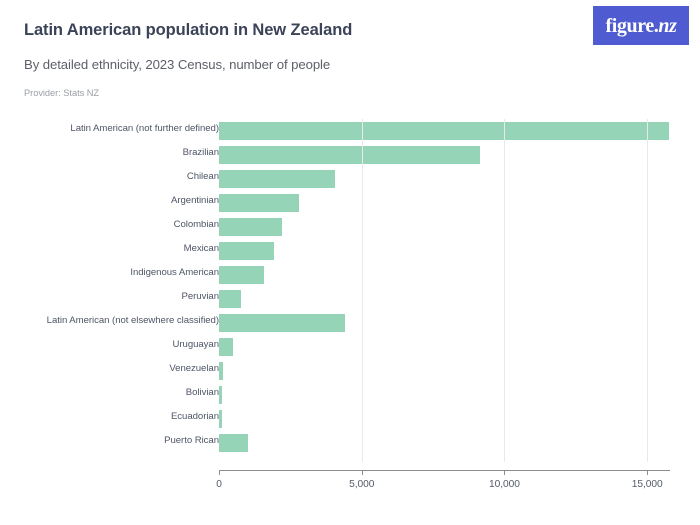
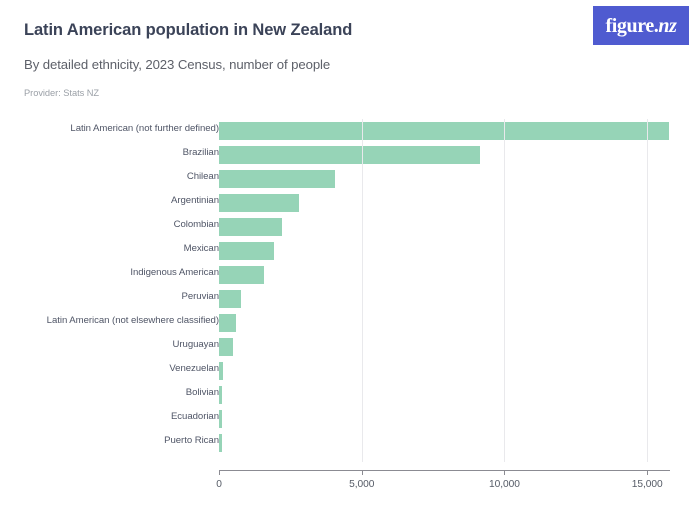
Latin American (not elsewhere classified): 4400 -> 600
Puerto Rican: 1000 -> 100
